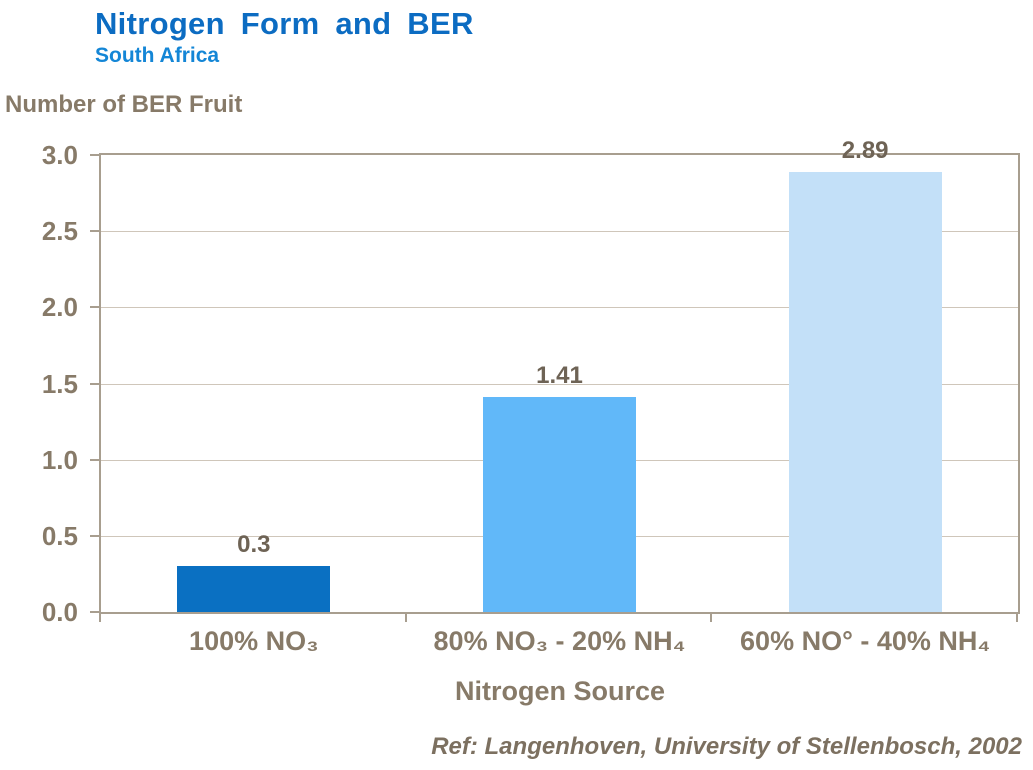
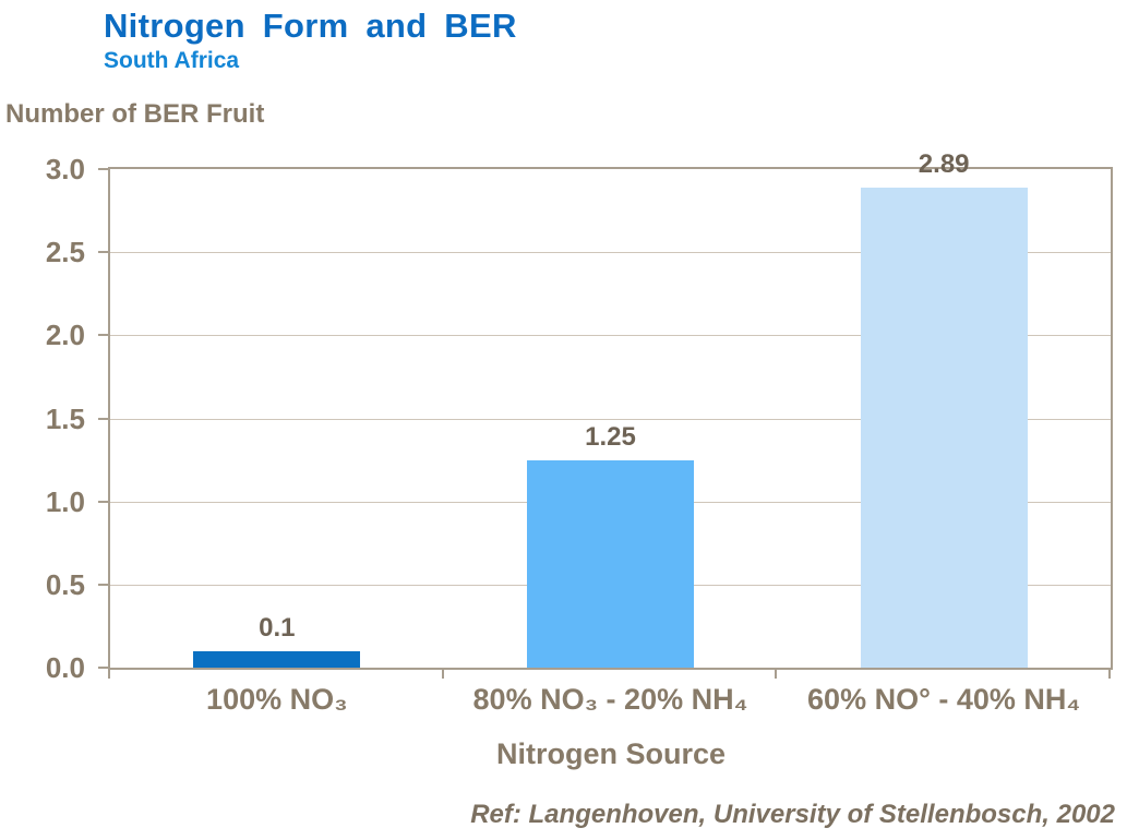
100% NO₃: 0.3 -> 0.1
80% NO₃ - 20% NH₄: 1.41 -> 1.25
